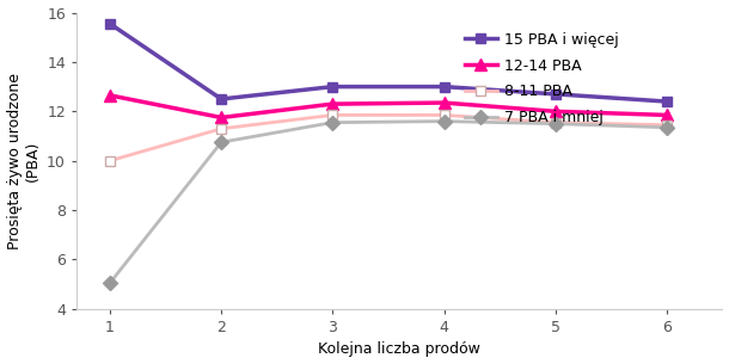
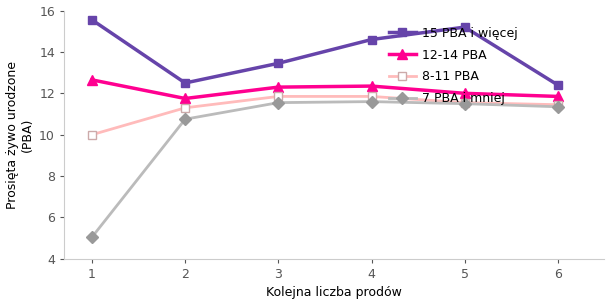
15 PBA i więcej/3: 13.00 -> 13.45
15 PBA i więcej/4: 13.00 -> 14.60
15 PBA i więcej/5: 12.70 -> 15.20
